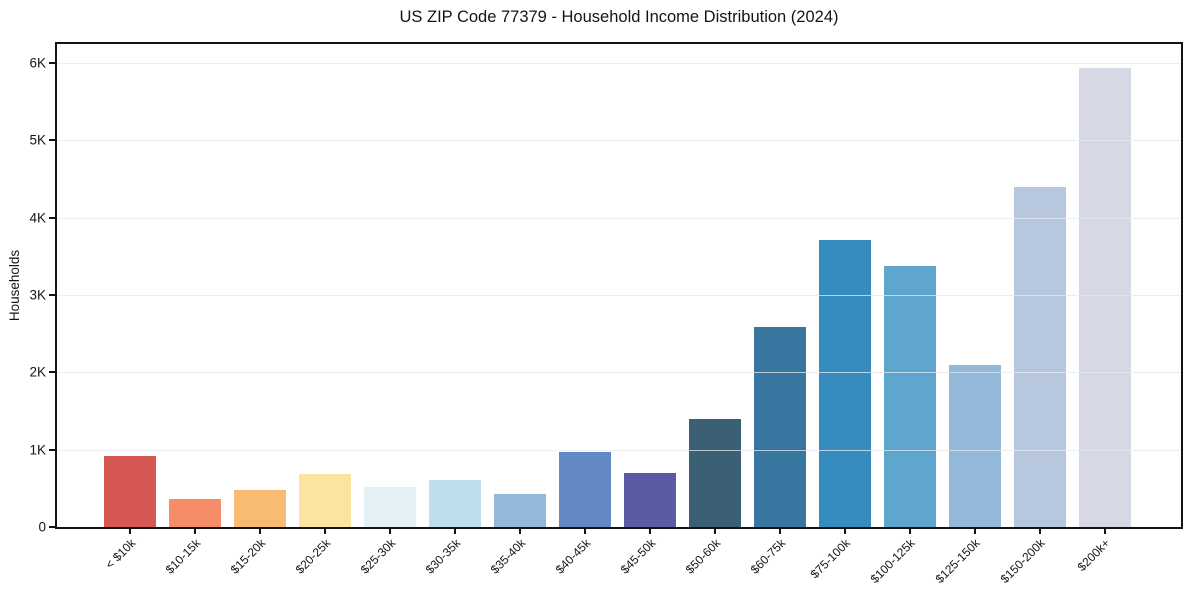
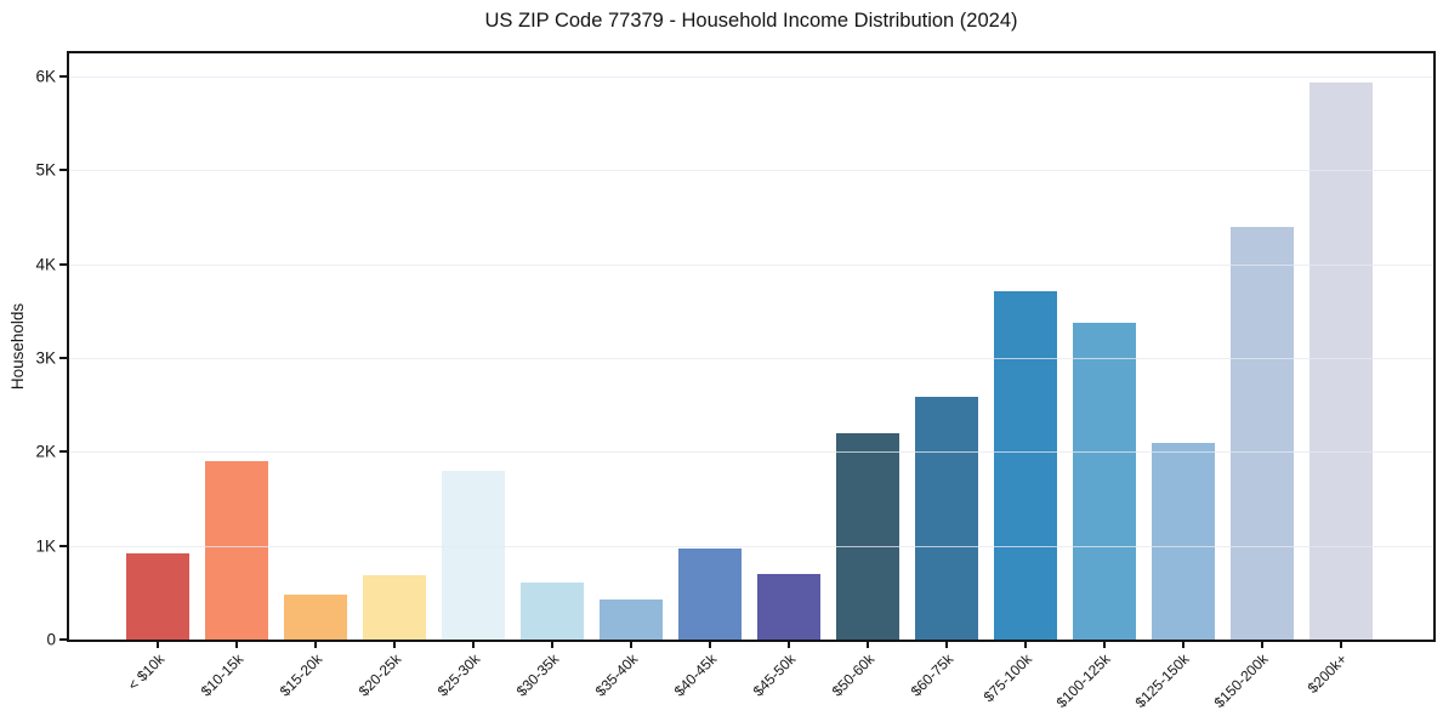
$10-15k: 0.4K -> 1.9K
$25-30k: 0.5K -> 1.8K
$50-60k: 1.4K -> 2.2K
